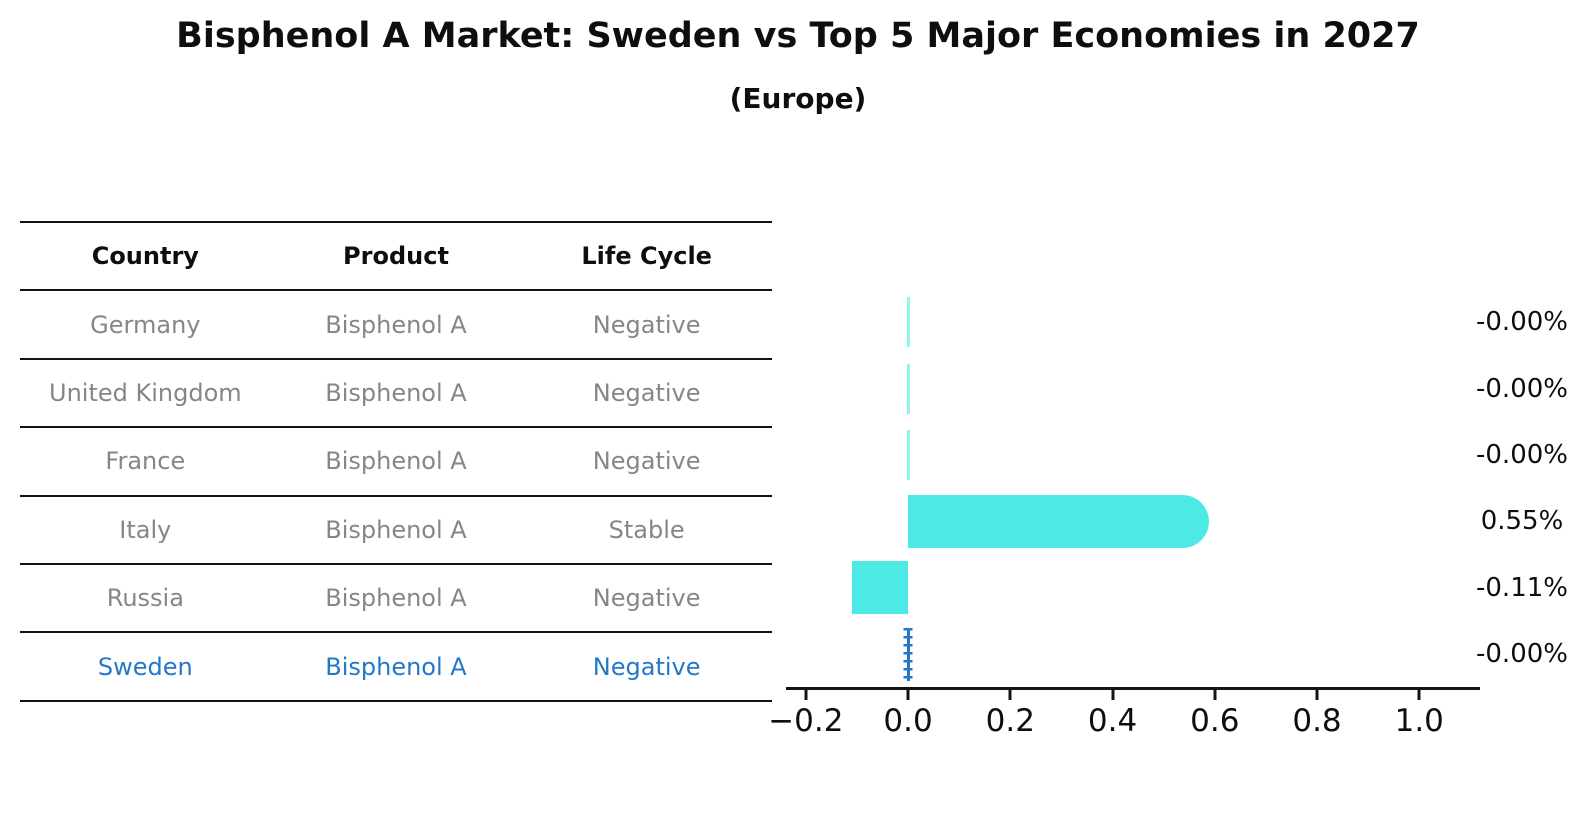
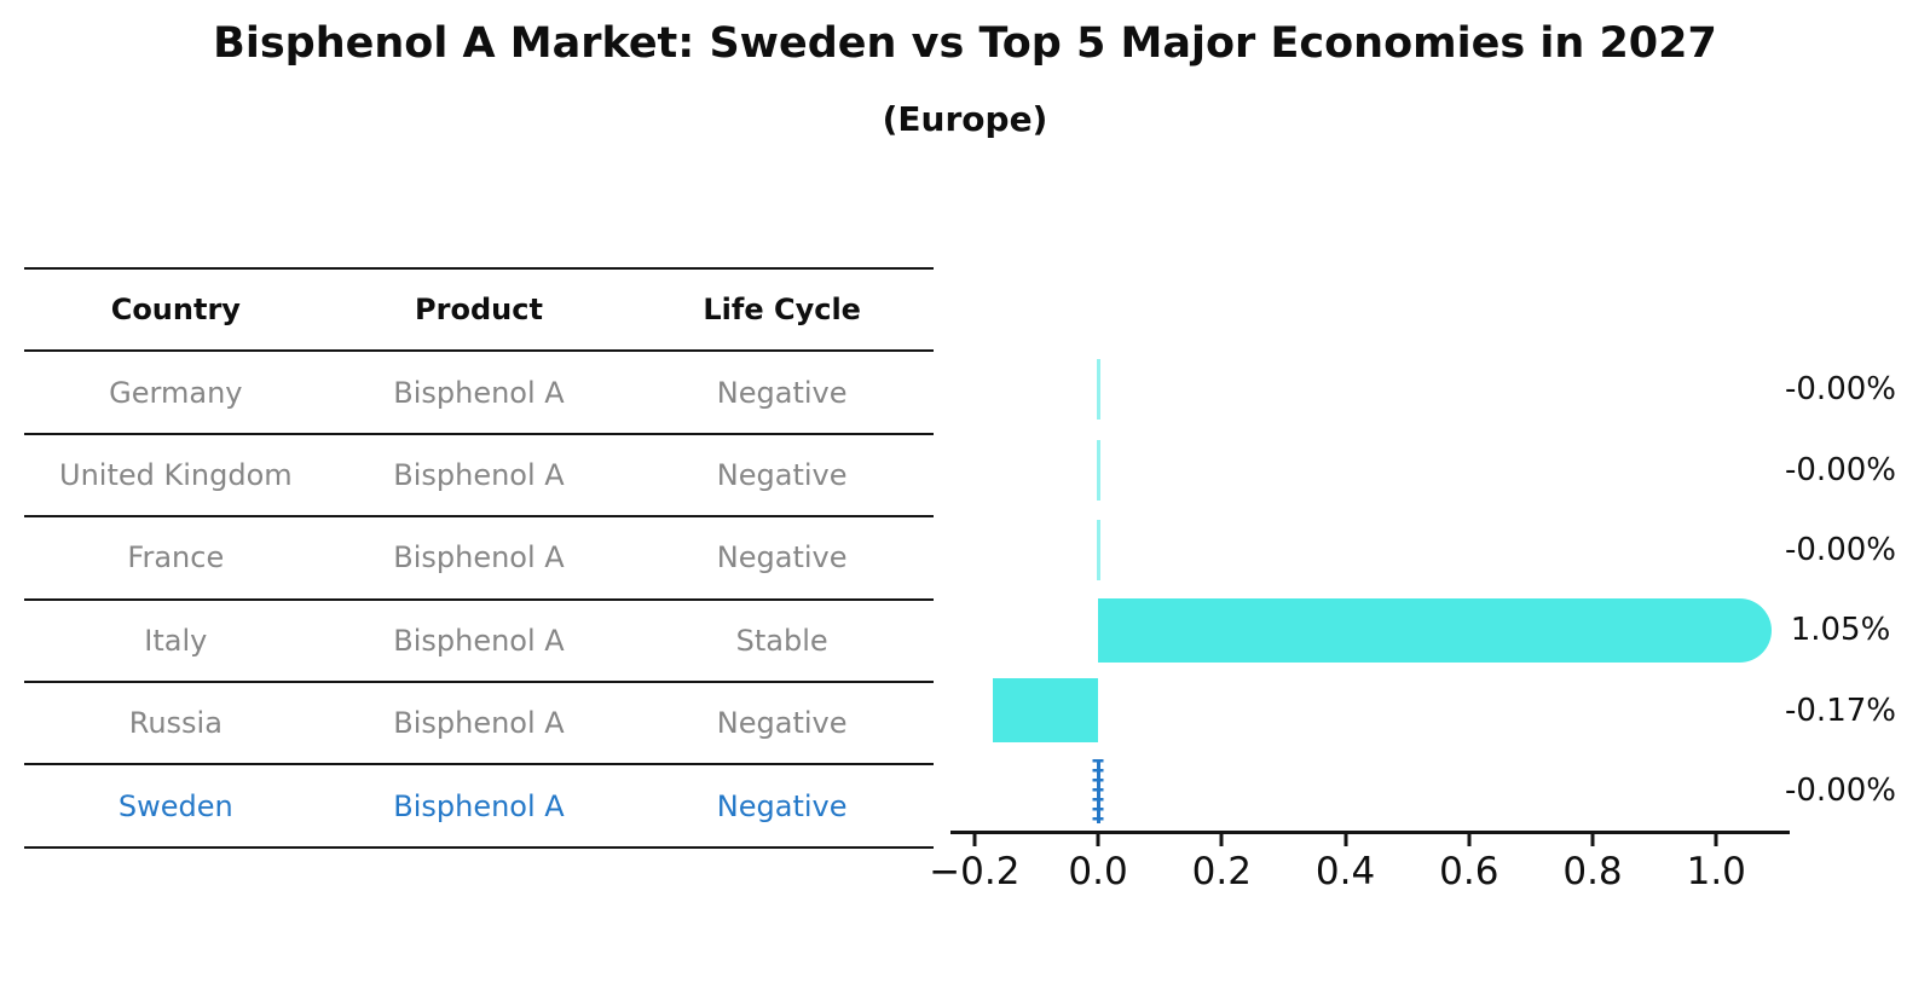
Italy: 0.55% -> 1.05%
Russia: -0.11% -> -0.17%
